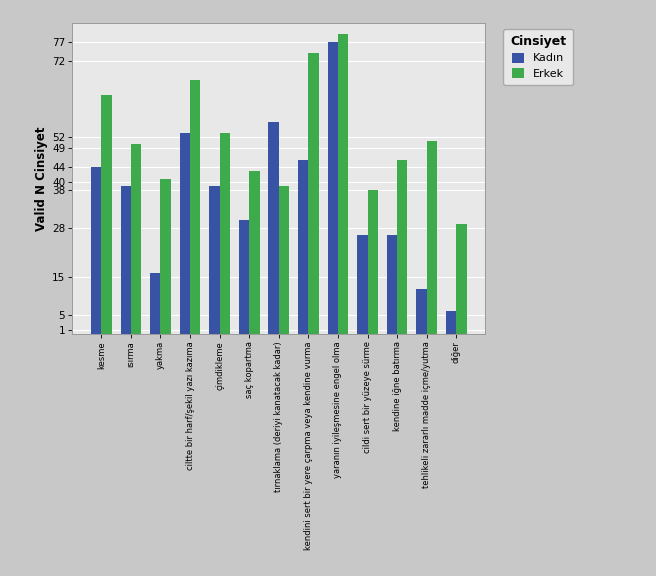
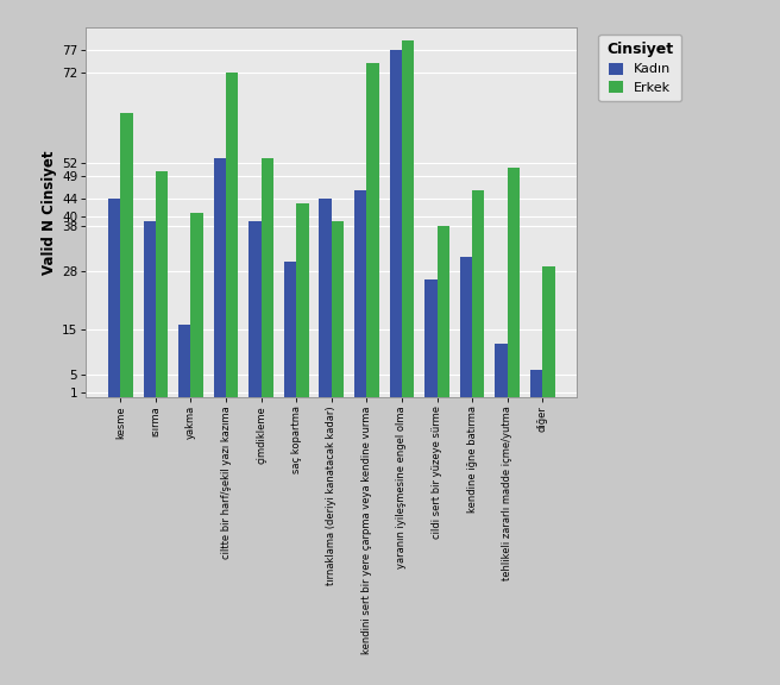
Erkek/ciltte bir harf/şekil yazı kazıma: 67 -> 72
Kadın/tırnaklama (deriyi kanatacak kadar): 56 -> 44
Kadın/kendine iğne batırma: 26 -> 31
